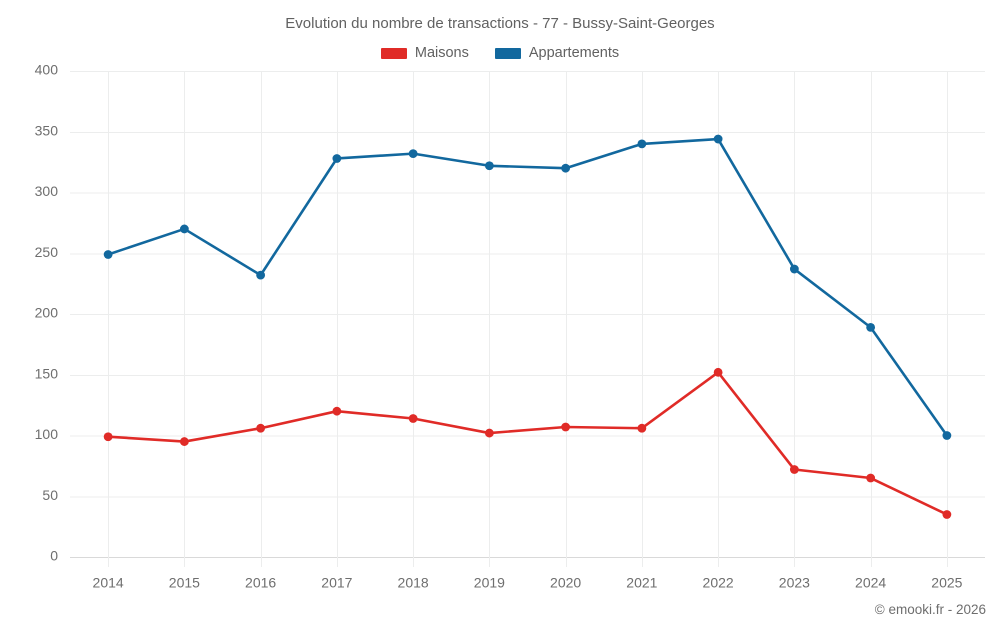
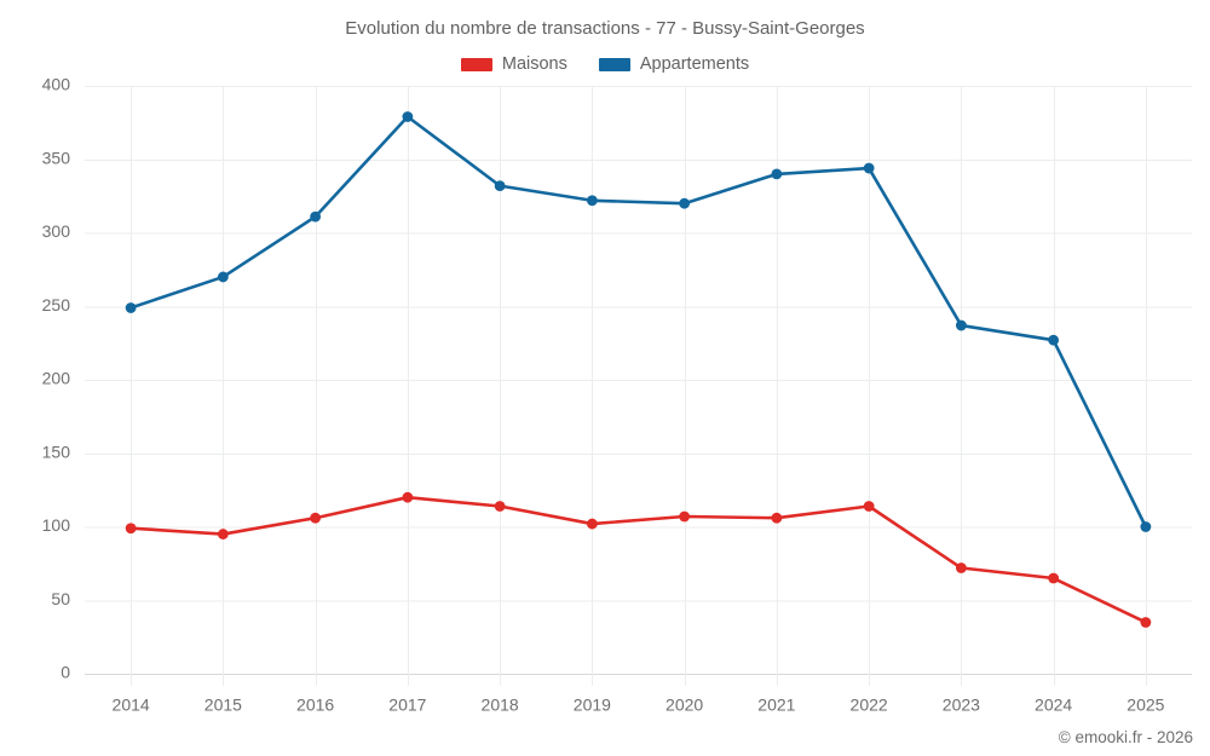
Appartements/2016: 232 -> 311
Appartements/2017: 328 -> 379
Maisons/2022: 152 -> 114
Appartements/2024: 189 -> 227
